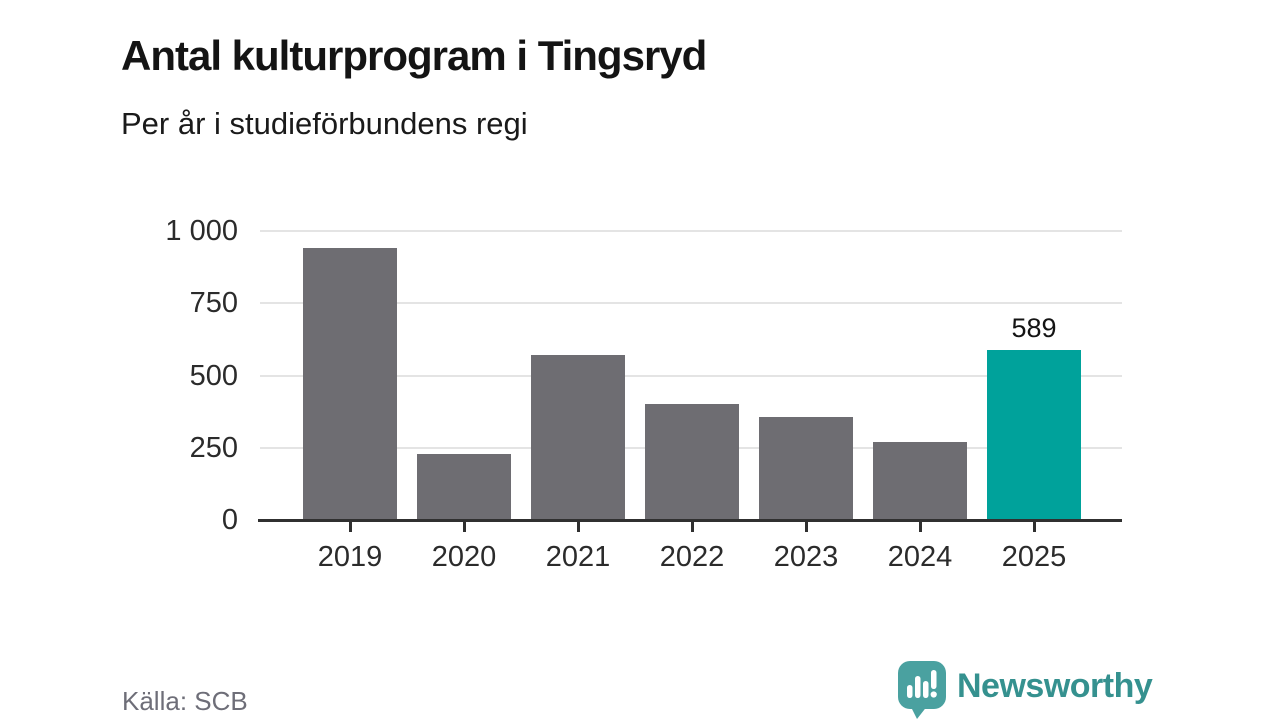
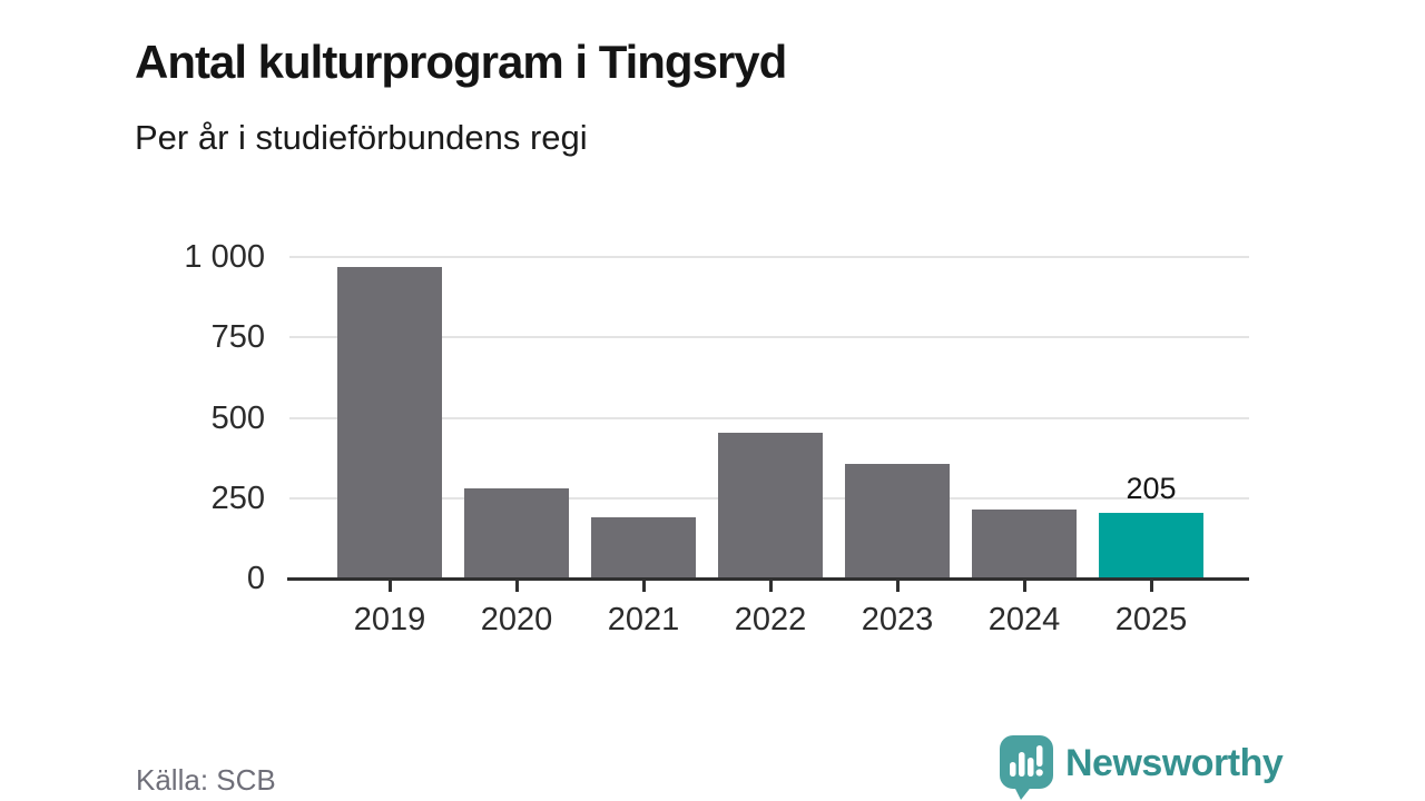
2019: 940 -> 970
2020: 230 -> 280
2021: 570 -> 190
2022: 400 -> 460
2024: 270 -> 220
2025: 589 -> 205
